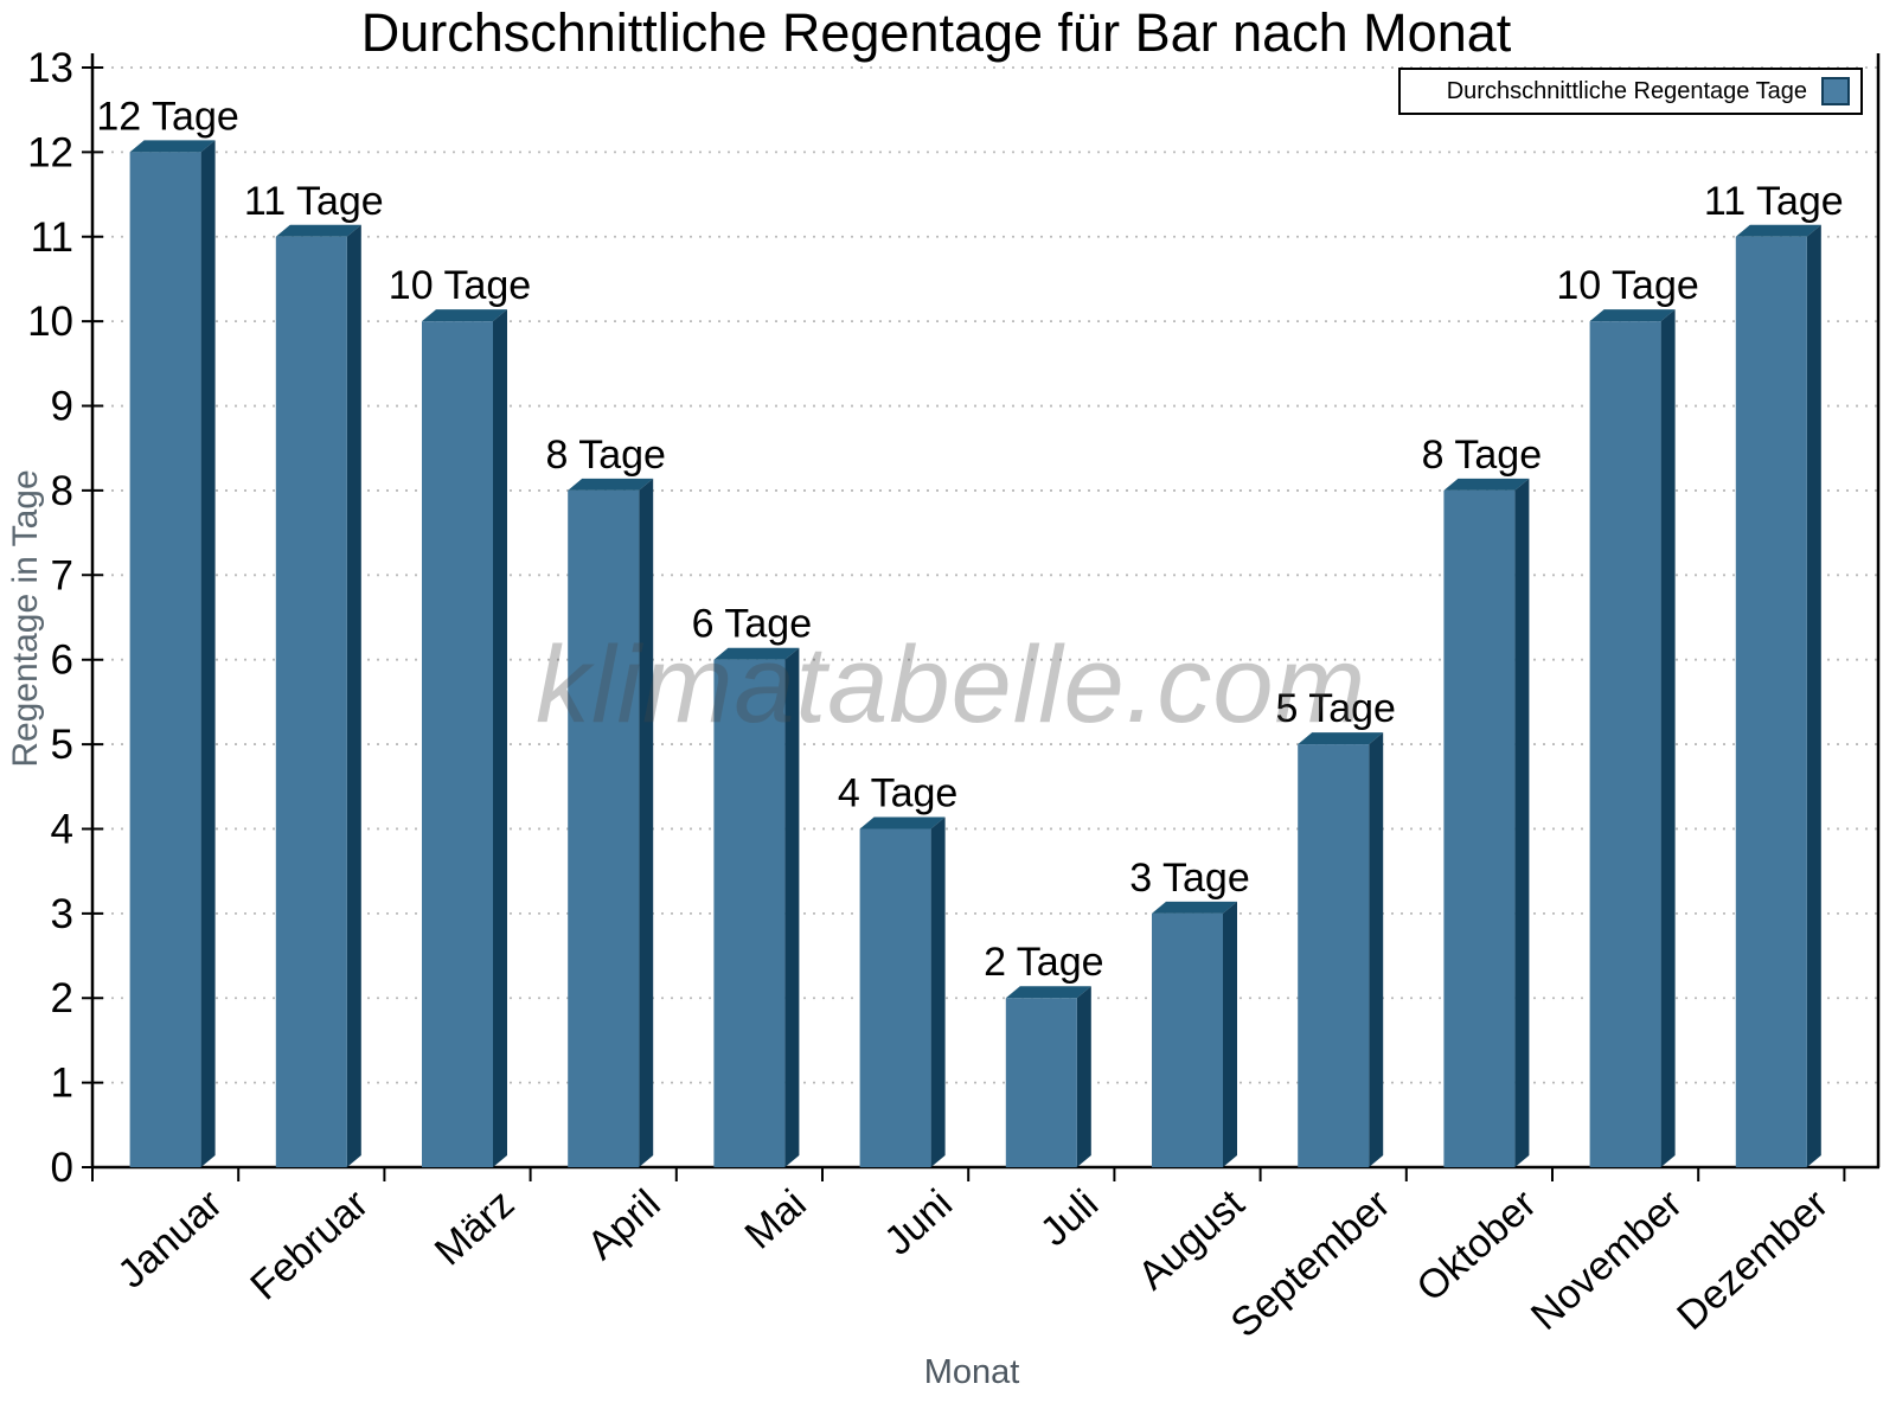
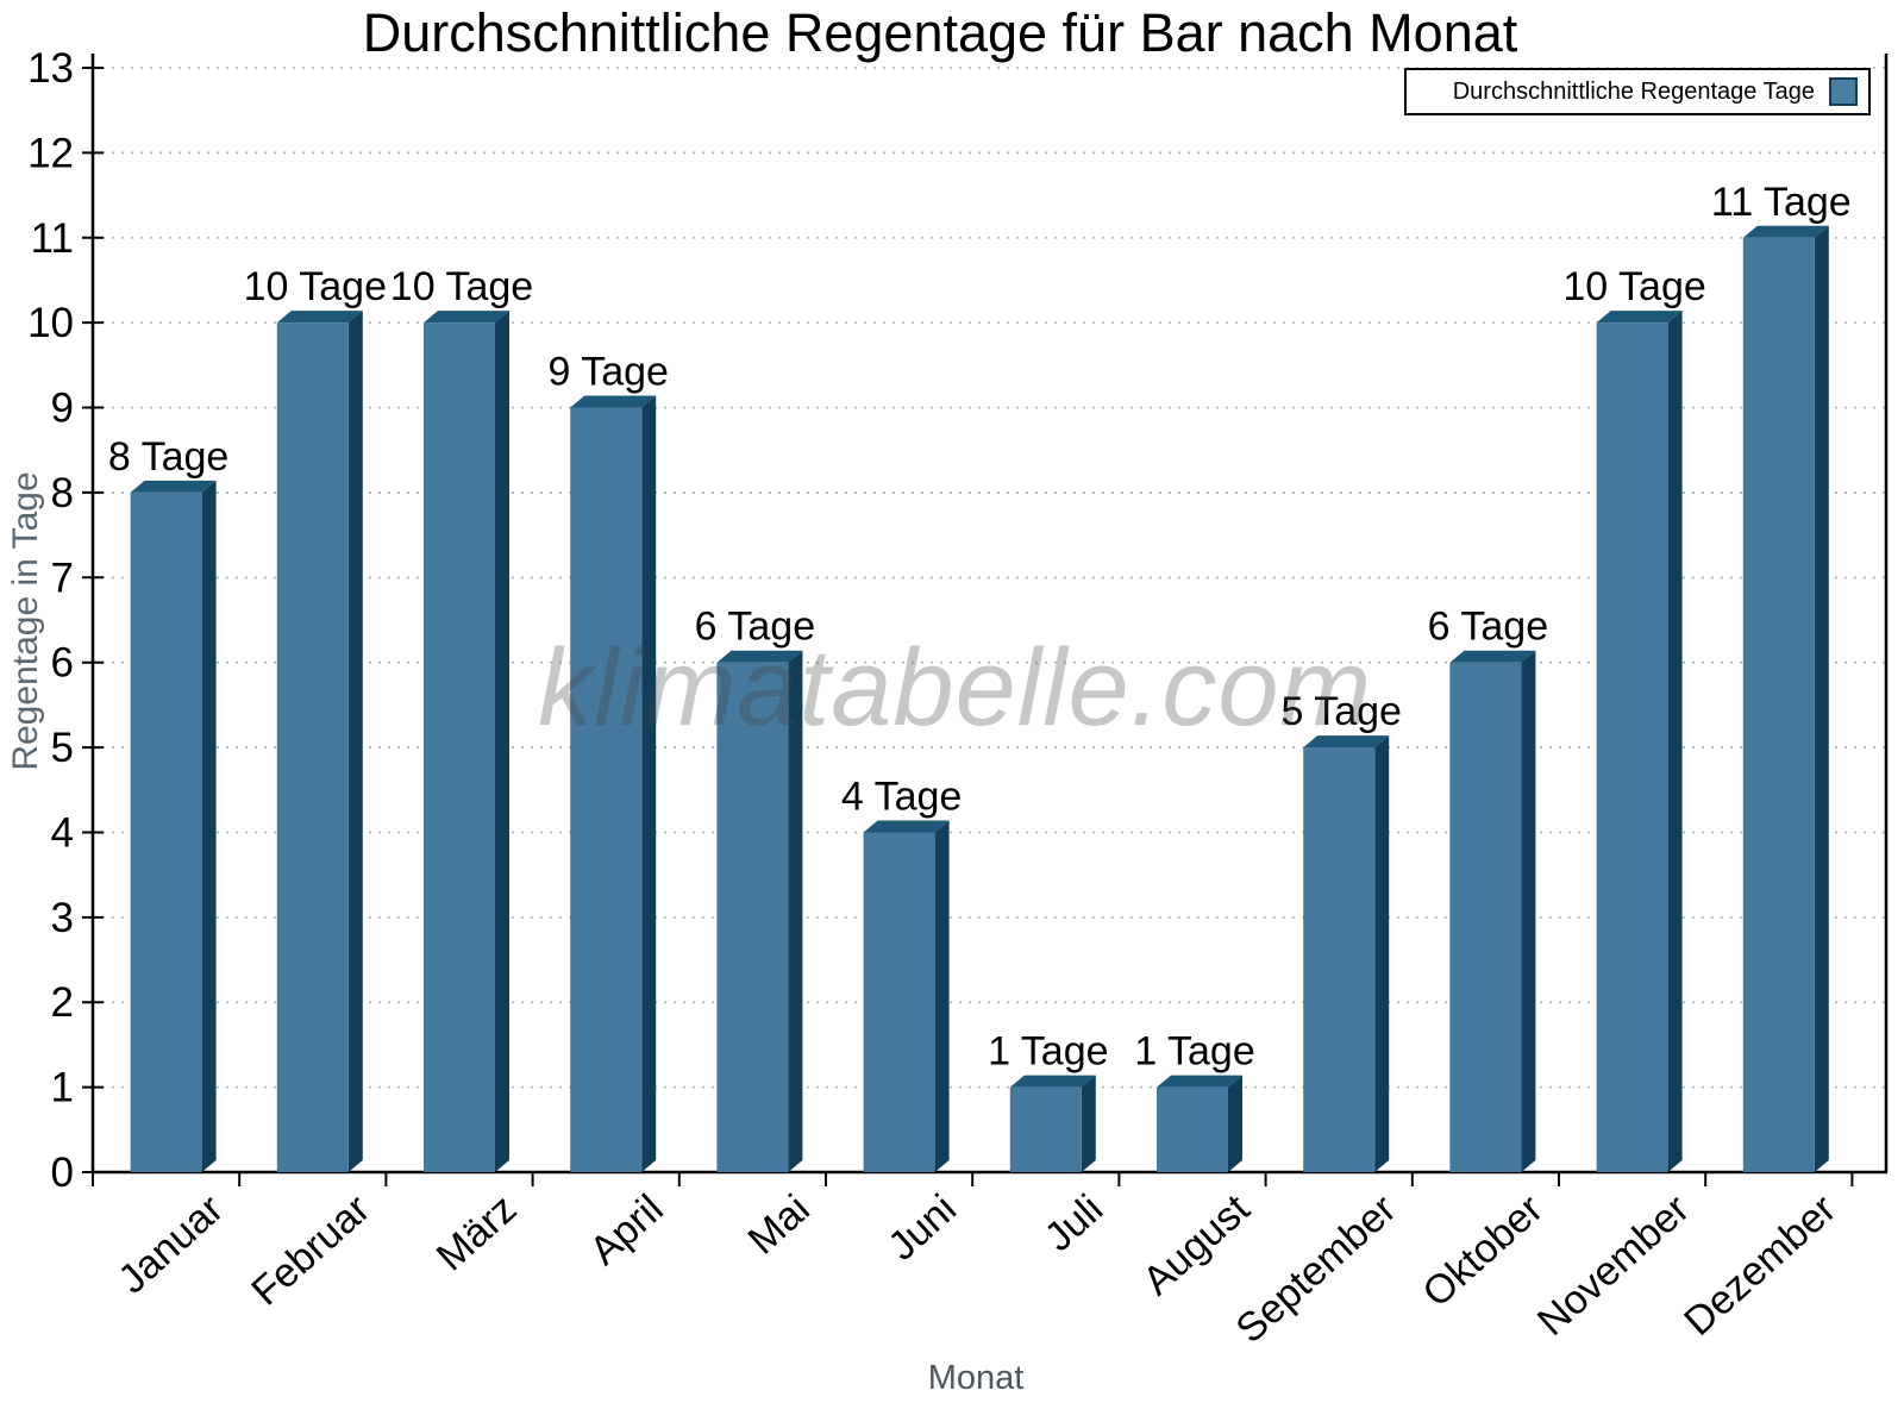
Januar: 12 -> 8
Februar: 11 -> 10
April: 8 -> 9
Juli: 2 -> 1
August: 3 -> 1
Oktober: 8 -> 6
